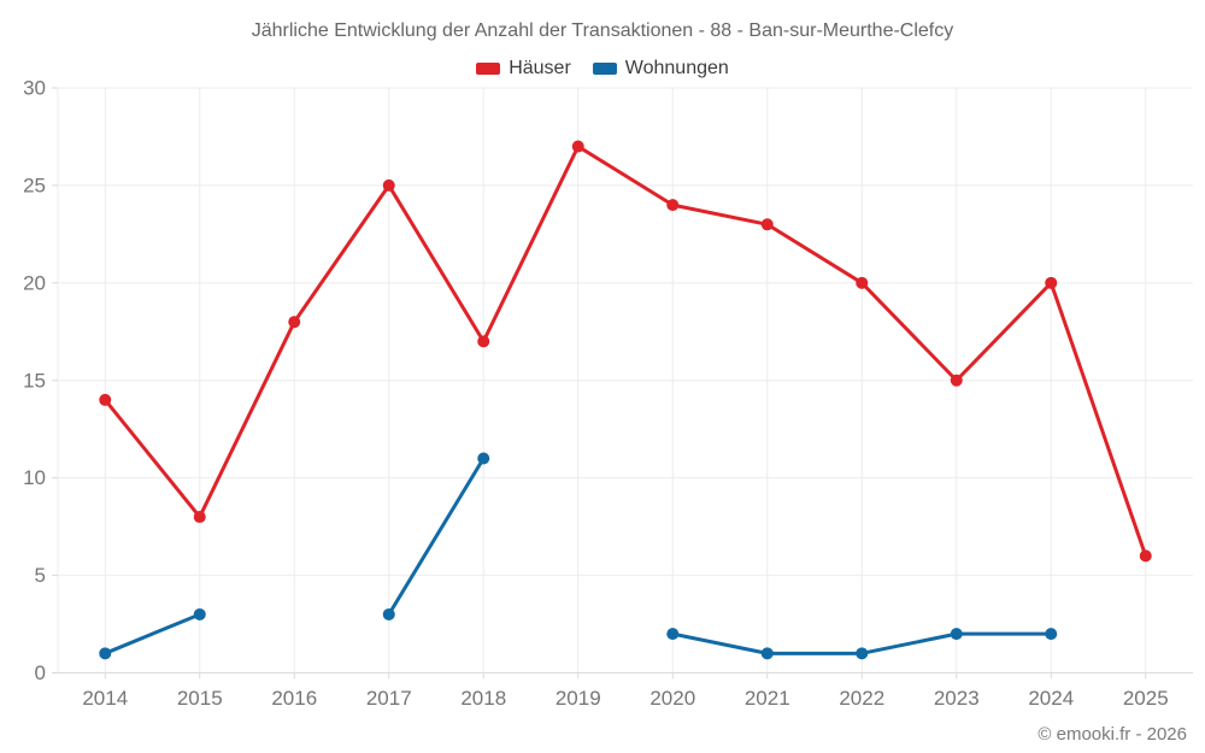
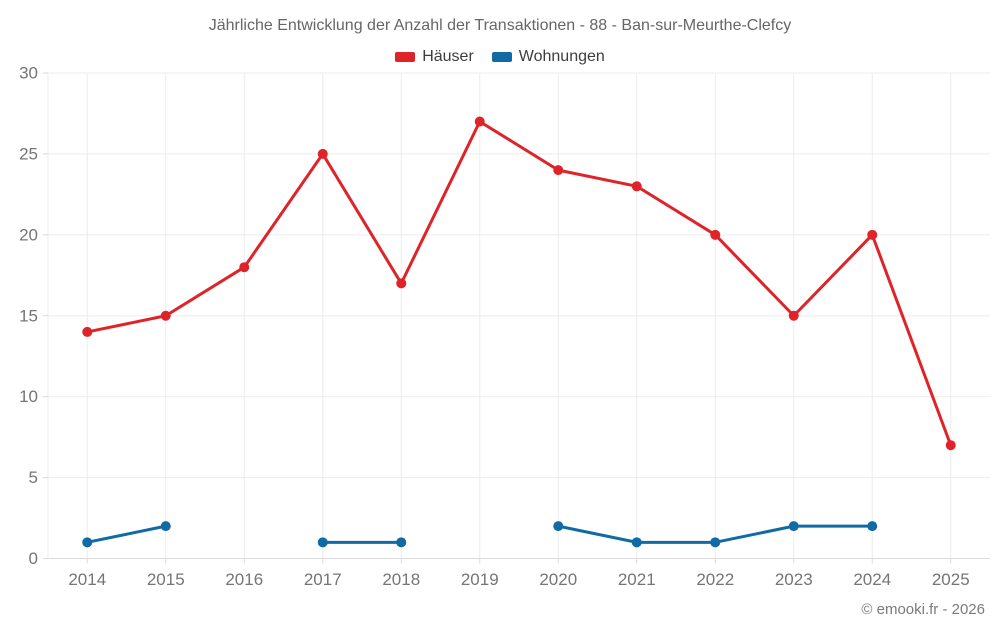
Häuser/2015: 8 -> 15
Wohnungen/2015: 3 -> 2
Wohnungen/2017: 3 -> 1
Wohnungen/2018: 11 -> 1
Häuser/2025: 6 -> 7
